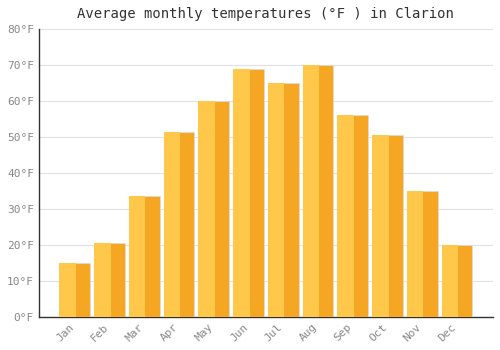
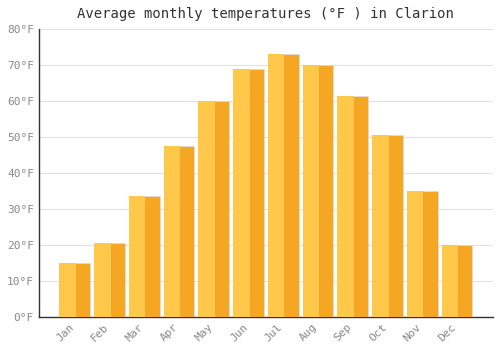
Apr: 51.5°F -> 47.5°F
Jul: 65.0°F -> 73.0°F
Sep: 56.0°F -> 61.5°F
